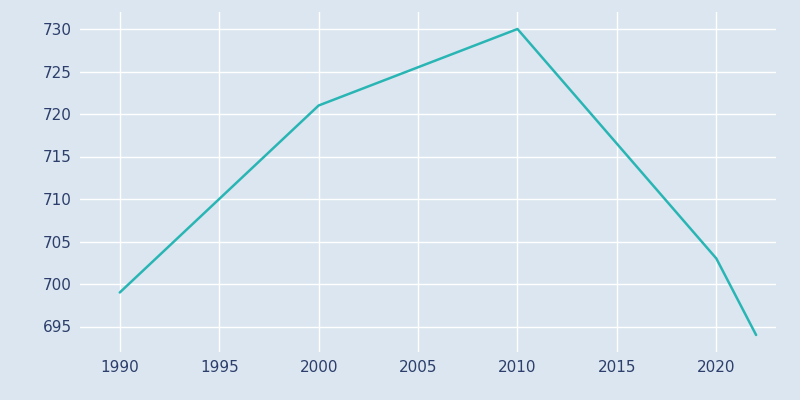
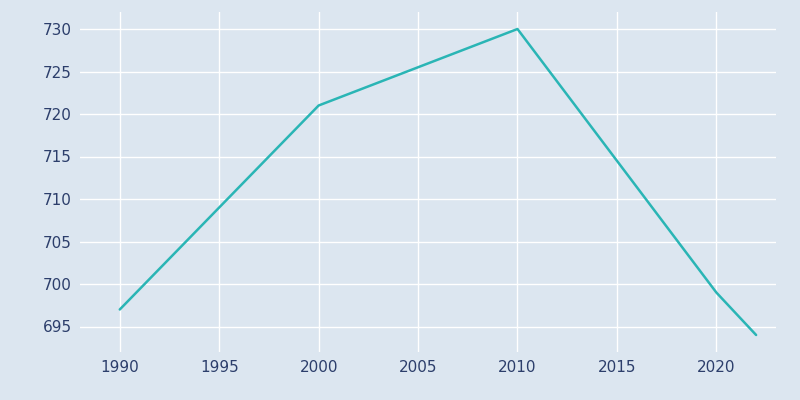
1990: 699 -> 697
2020: 703 -> 699
